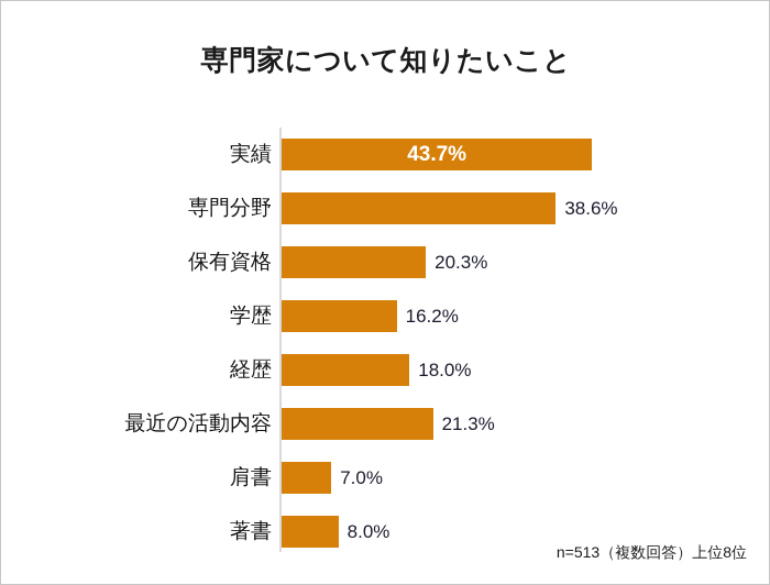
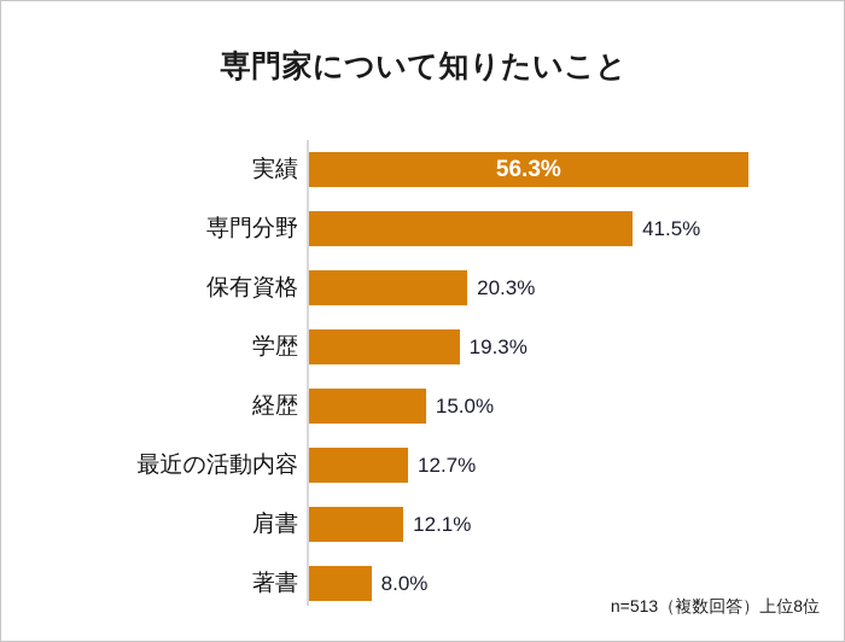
実績: 43.7% -> 56.3%
専門分野: 38.6% -> 41.5%
学歴: 16.2% -> 19.3%
経歴: 18.0% -> 15.0%
最近の活動内容: 21.3% -> 12.7%
肩書: 7.0% -> 12.1%
